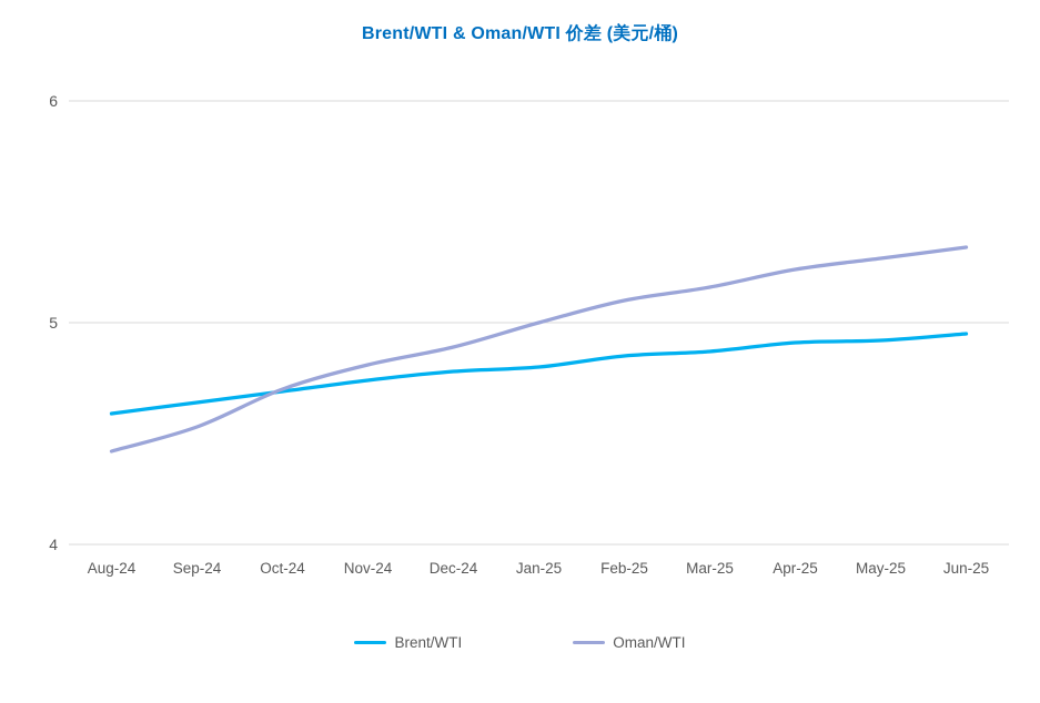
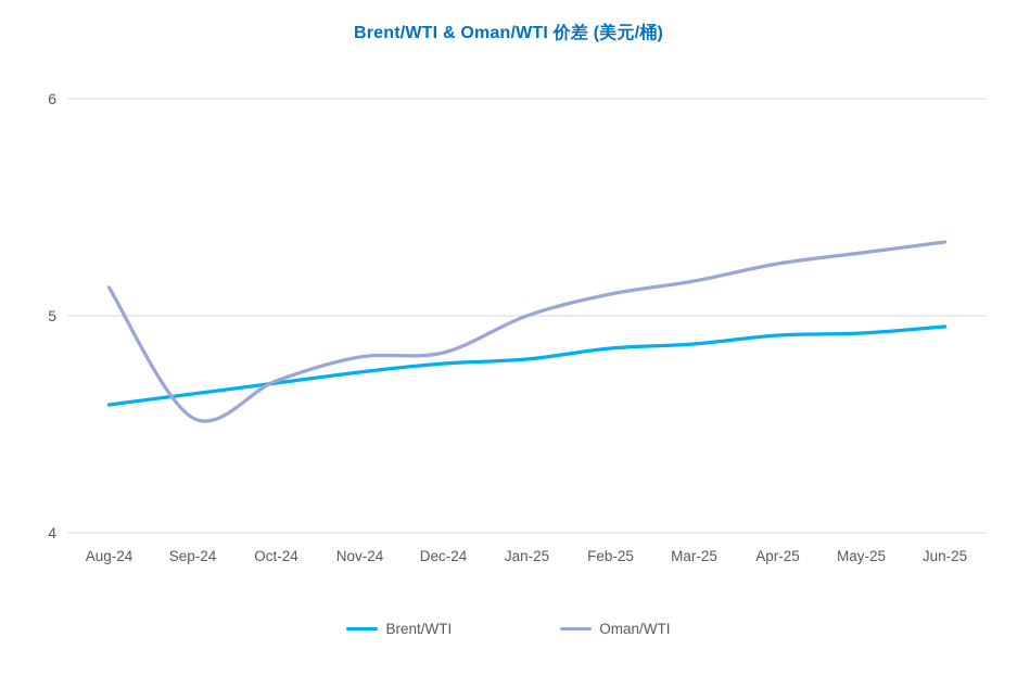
Oman/WTI/Aug-24: 4.42 -> 5.13
Oman/WTI/Dec-24: 4.89 -> 4.83
